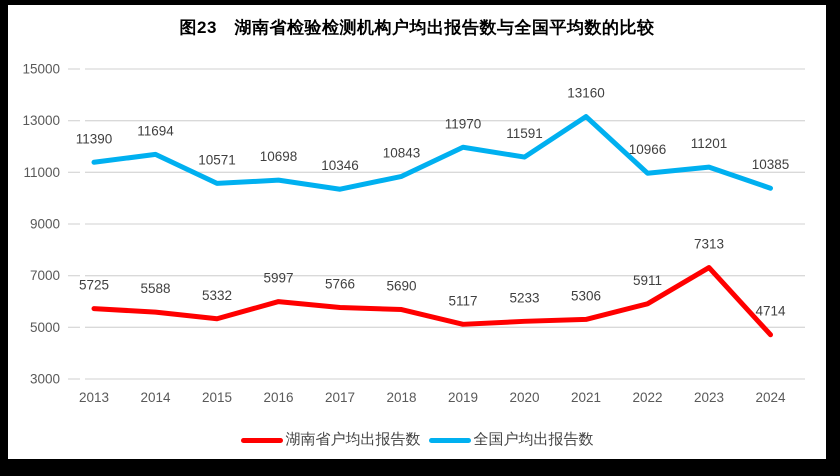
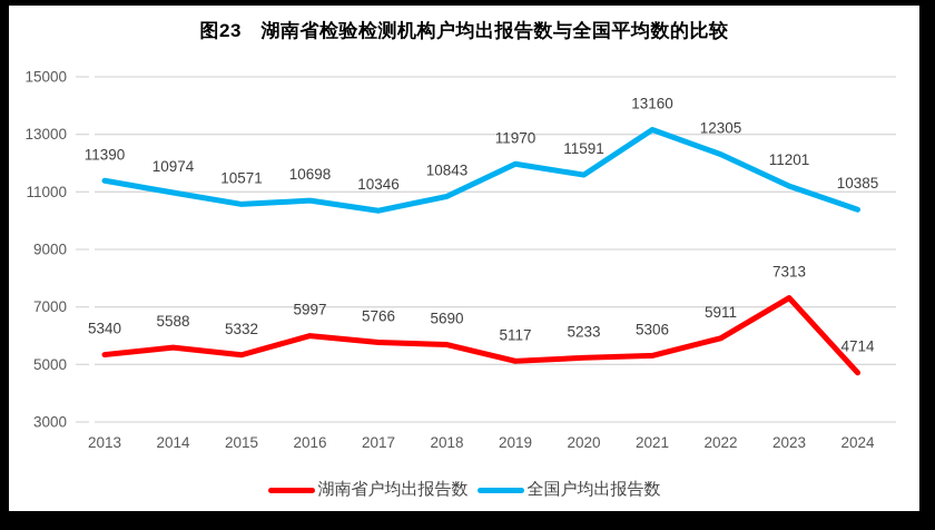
湖南省户均出报告数/2013: 5725 -> 5340
全国户均出报告数/2014: 11694 -> 10974
全国户均出报告数/2022: 10966 -> 12305
